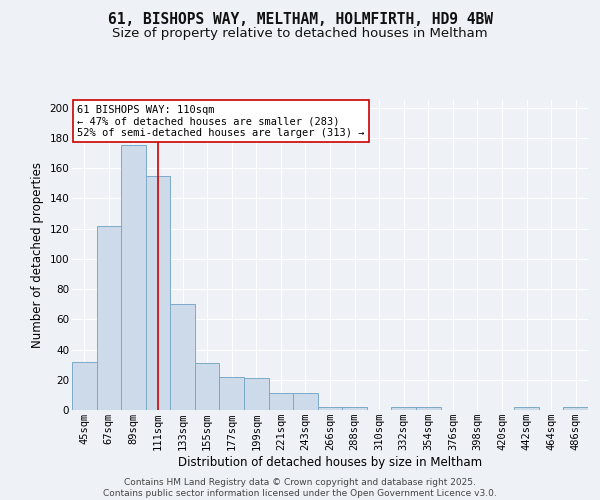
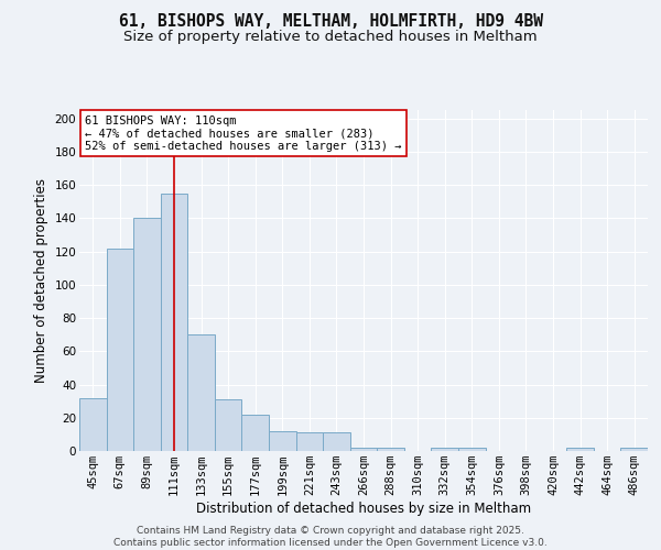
89sqm: 175 -> 140
199sqm: 21 -> 12
